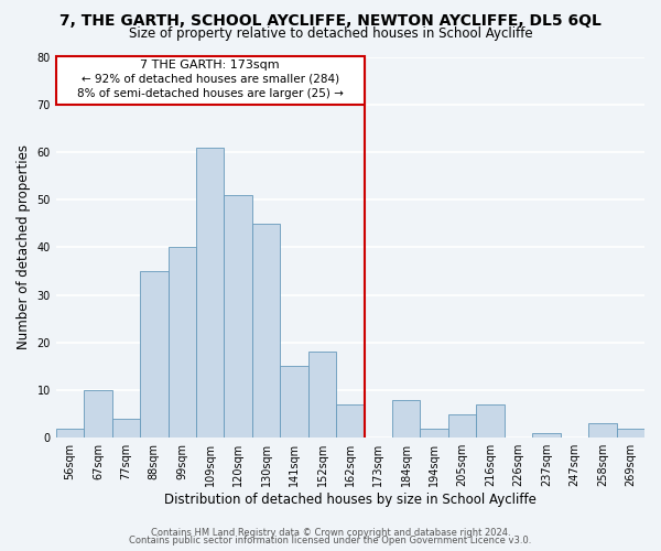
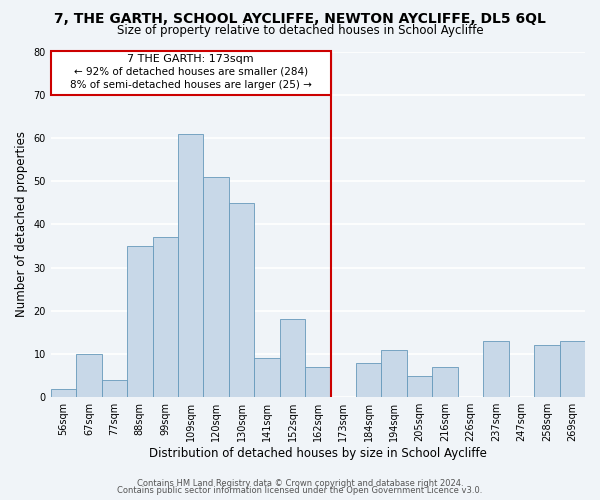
99sqm: 40 -> 37
141sqm: 15 -> 9
194sqm: 2 -> 11
237sqm: 1 -> 13
258sqm: 3 -> 12
269sqm: 2 -> 13
